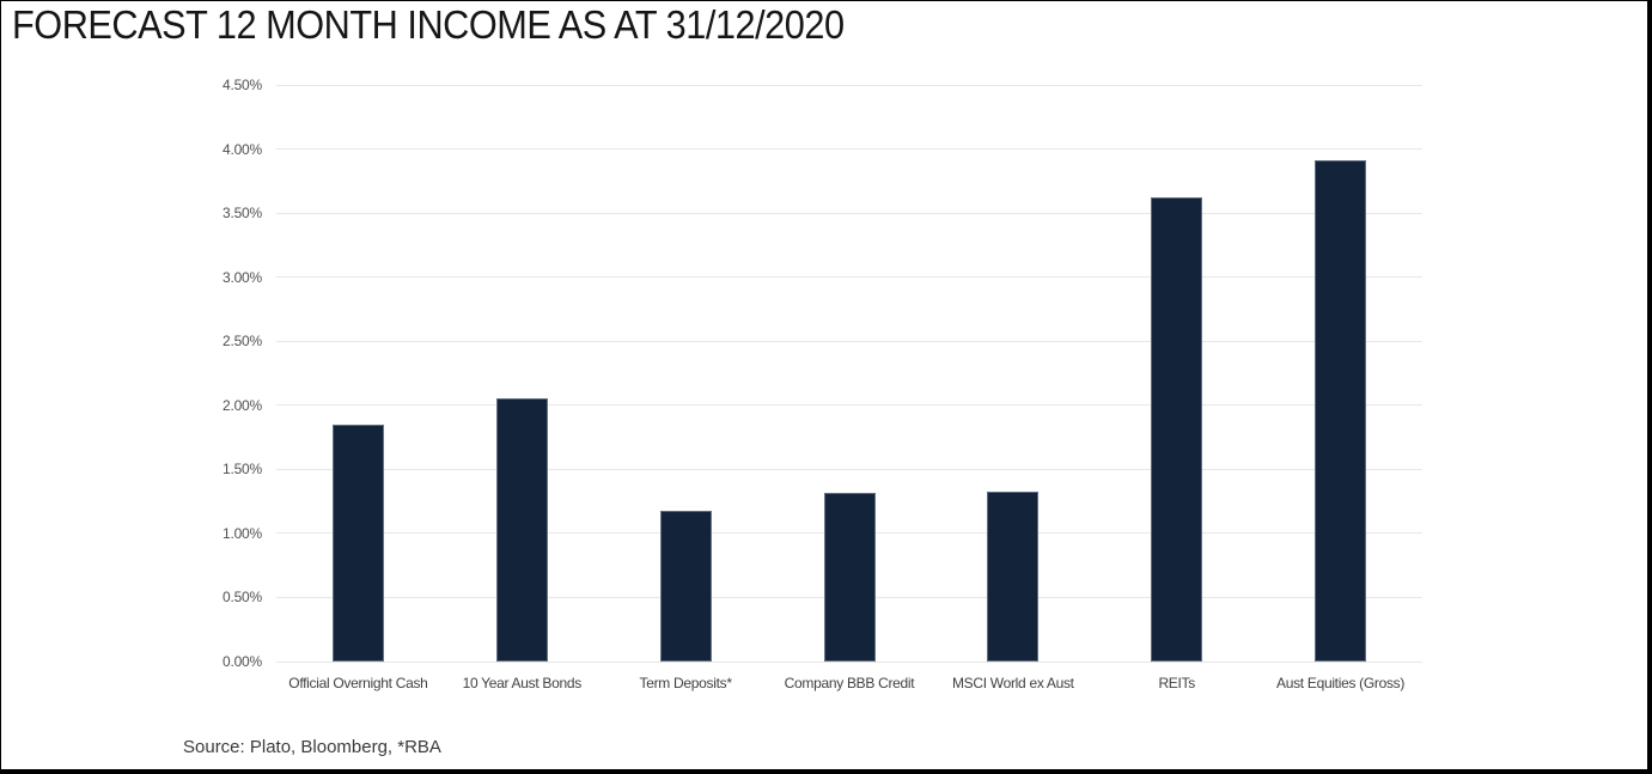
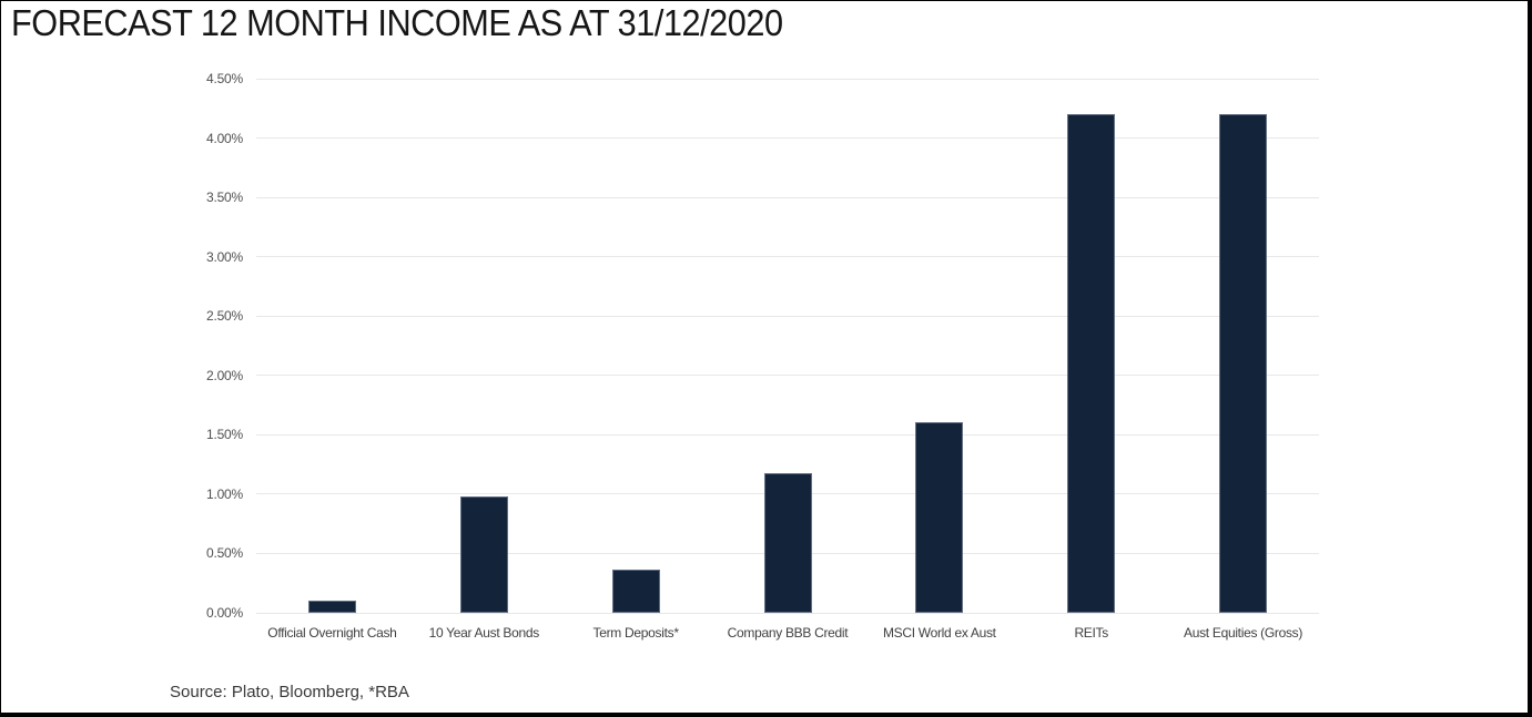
Official Overnight Cash: 1.85% -> 0.10%
10 Year Aust Bonds: 2.05% -> 0.98%
Term Deposits*: 1.18% -> 0.36%
Company BBB Credit: 1.32% -> 1.18%
MSCI World ex Aust: 1.33% -> 1.61%
REITs: 3.62% -> 4.20%
Aust Equities (Gross): 3.91% -> 4.20%
